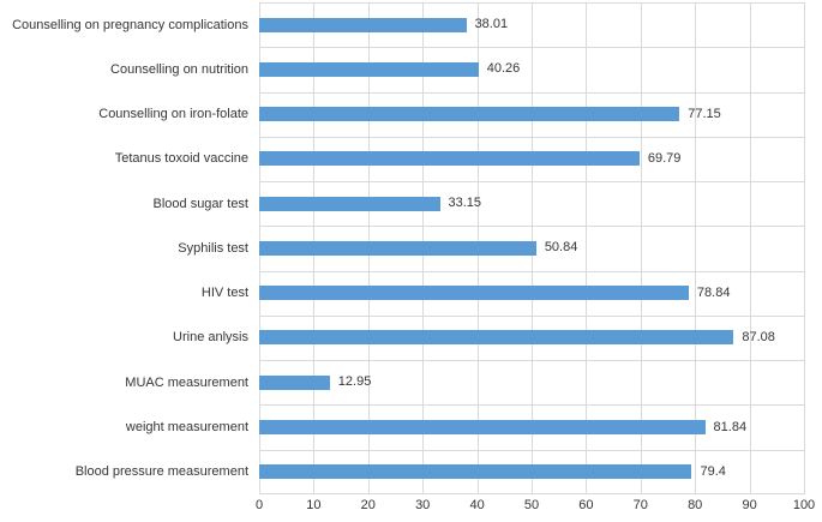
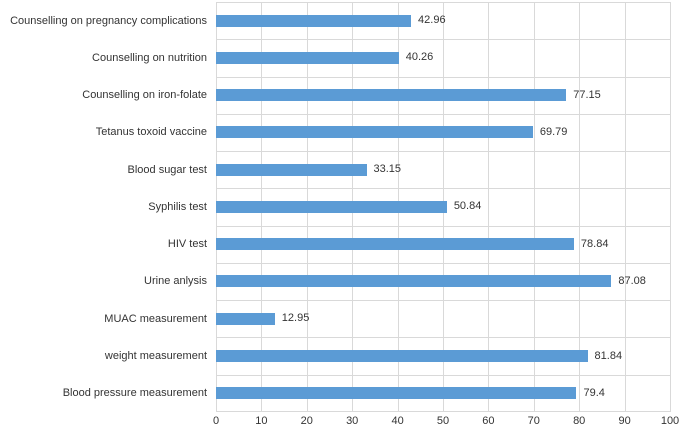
Counselling on pregnancy complications: 38.01 -> 42.96
